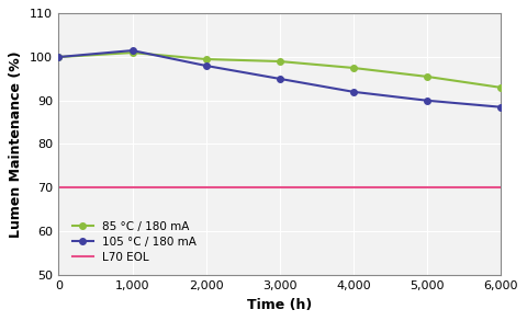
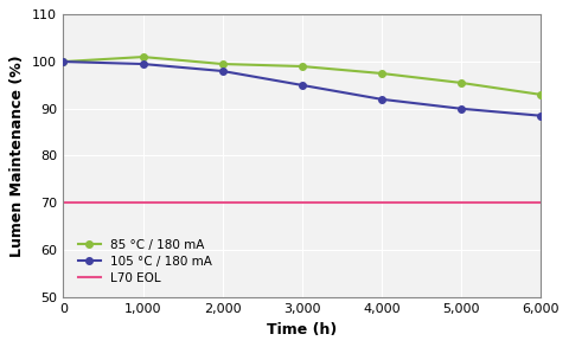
105 °C / 180 mA/1,000: 101.5 -> 99.5
